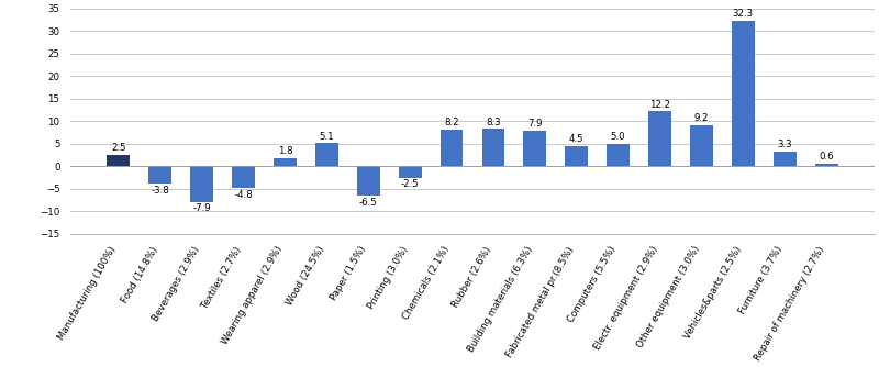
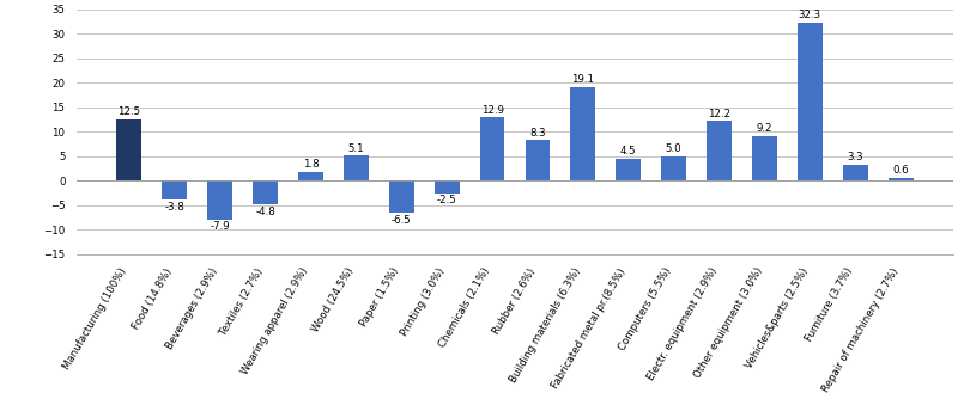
Manufacturing (100%): 2.5 -> 12.5
Chemicals (2.1%): 8.2 -> 12.9
Building materials (6.3%): 7.9 -> 19.1
